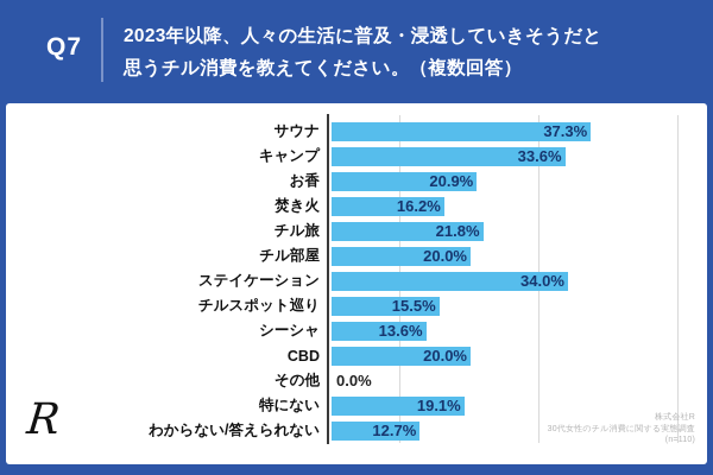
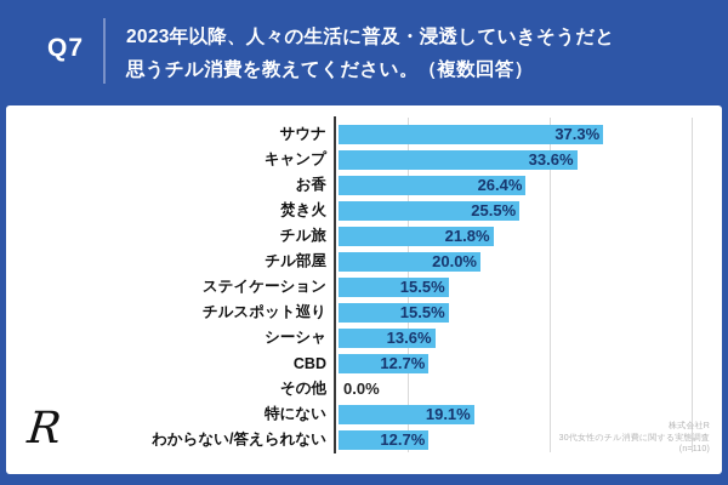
お香: 20.9% -> 26.4%
焚き火: 16.2% -> 25.5%
ステイケーション: 34.0% -> 15.5%
CBD: 20.0% -> 12.7%
